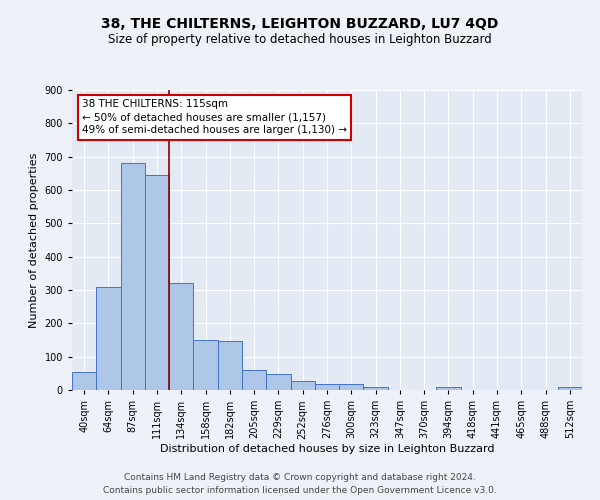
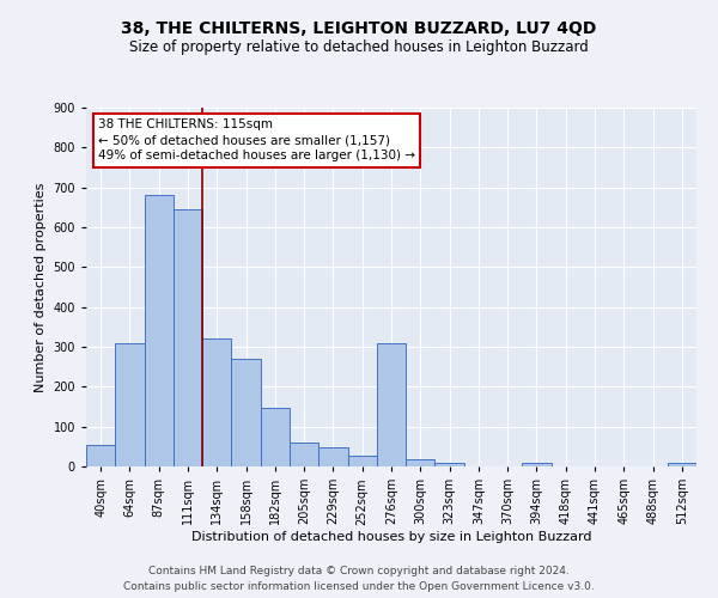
158sqm: 150 -> 270
276sqm: 18 -> 310
